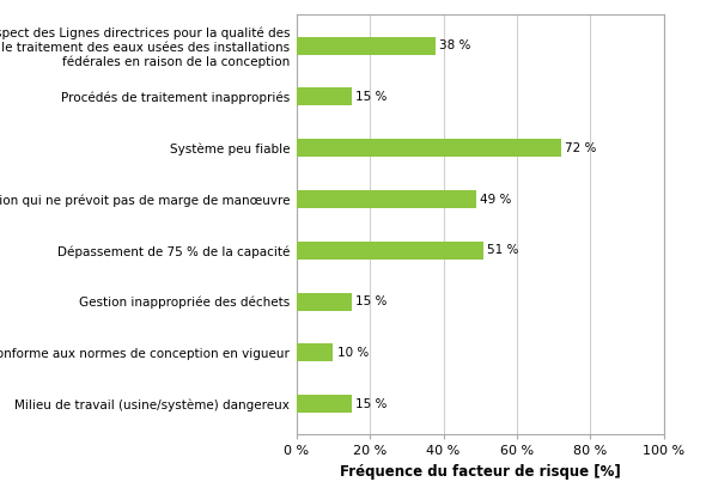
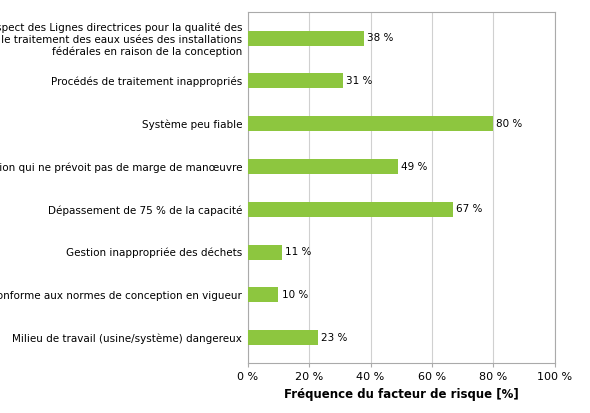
Procédés de traitement inappropriés: 15 -> 31
Système peu fiable: 72 -> 80
Dépassement de 75 % de la capacité: 51 -> 67
Gestion inappropriée des déchets: 15 -> 11
Milieu de travail (usine/système) dangereux: 15 -> 23
